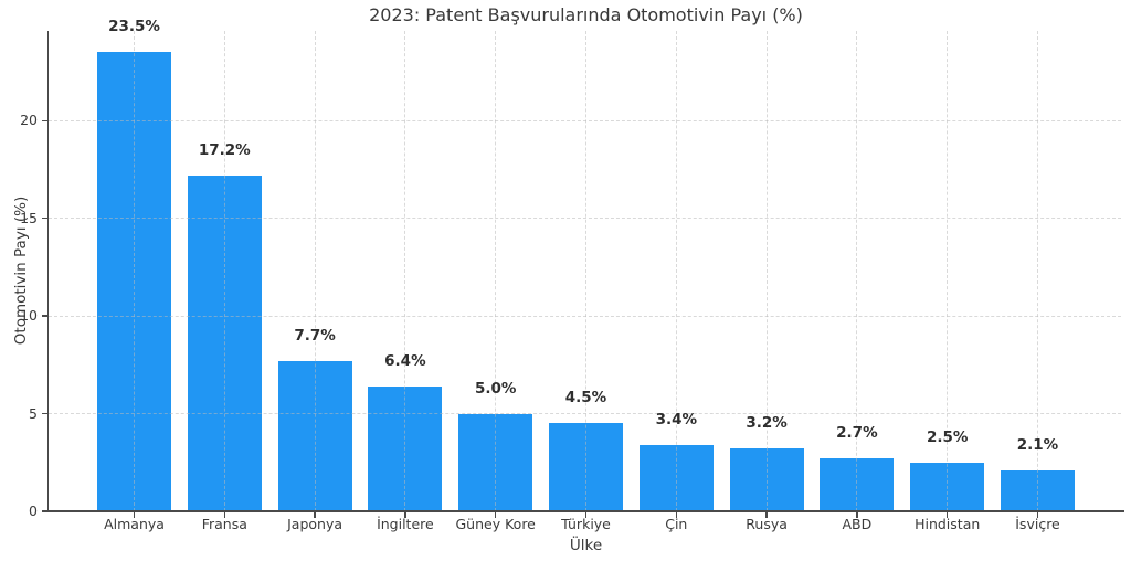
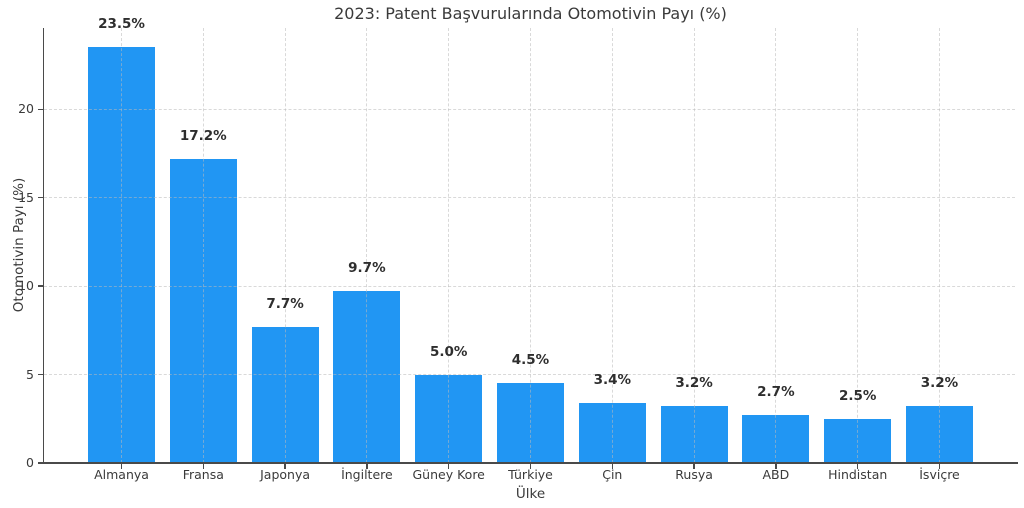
İngiltere: 6.4% -> 9.7%
İsviçre: 2.1% -> 3.2%
